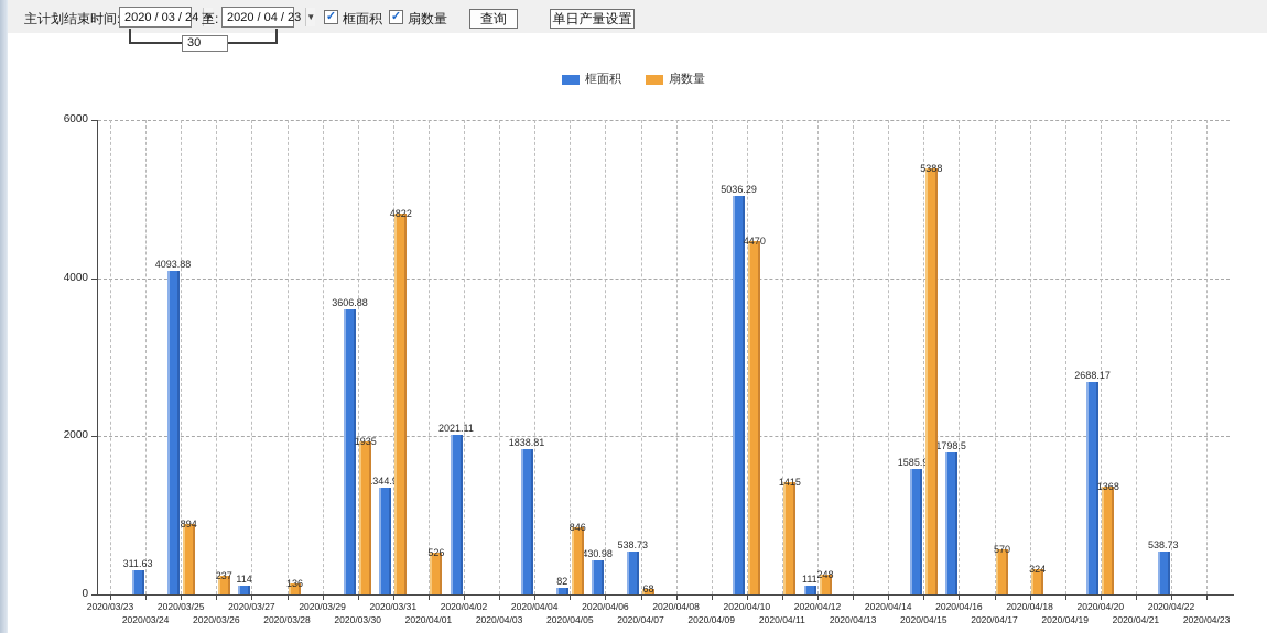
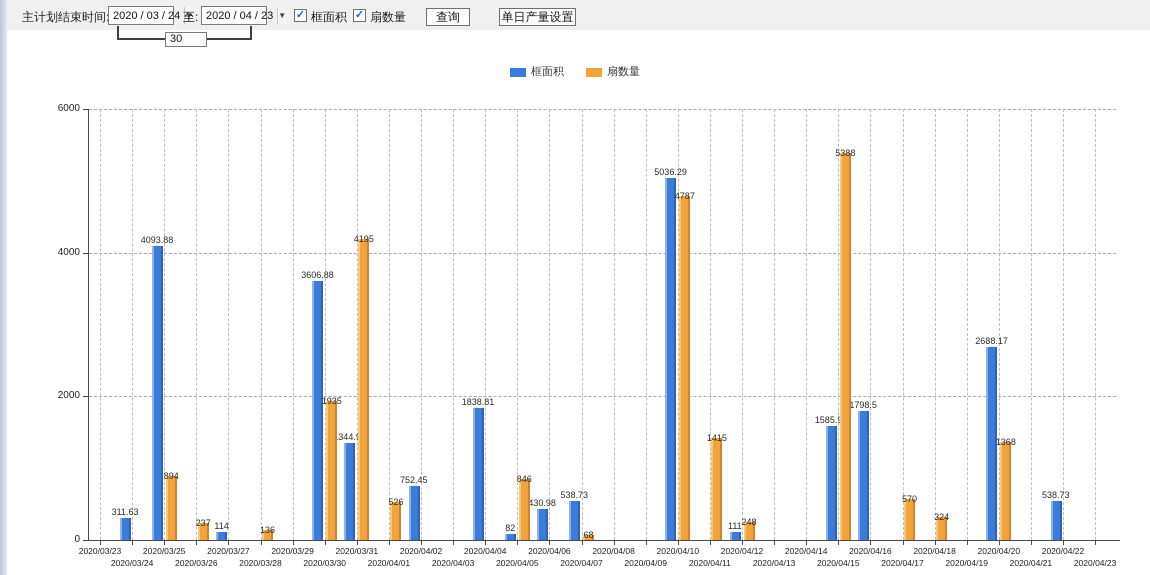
扇数量/2020/03/31: 4822 -> 4195
框面积/2020/04/02: 2021.11 -> 752.45
扇数量/2020/04/10: 4470 -> 4787
